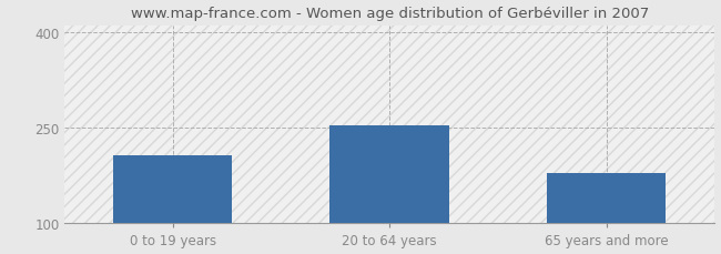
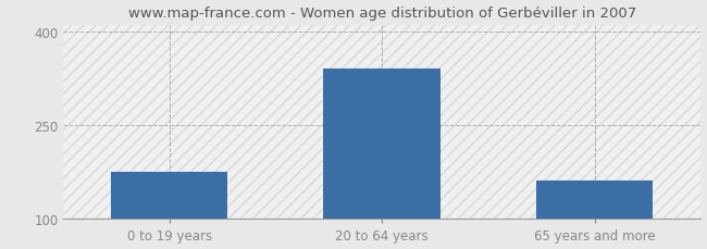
0 to 19 years: 206 -> 175
20 to 64 years: 254 -> 340
65 years and more: 178 -> 162
